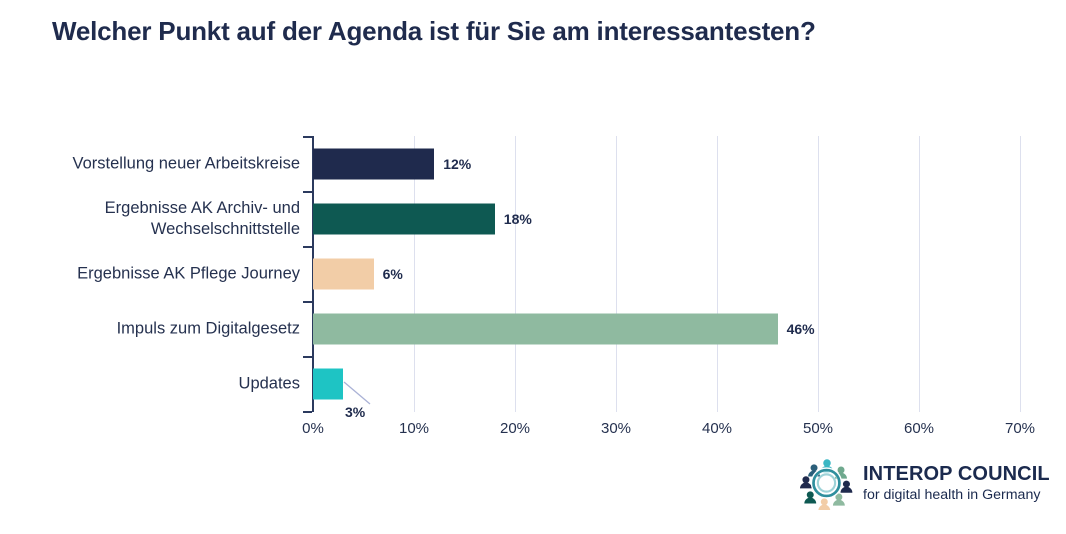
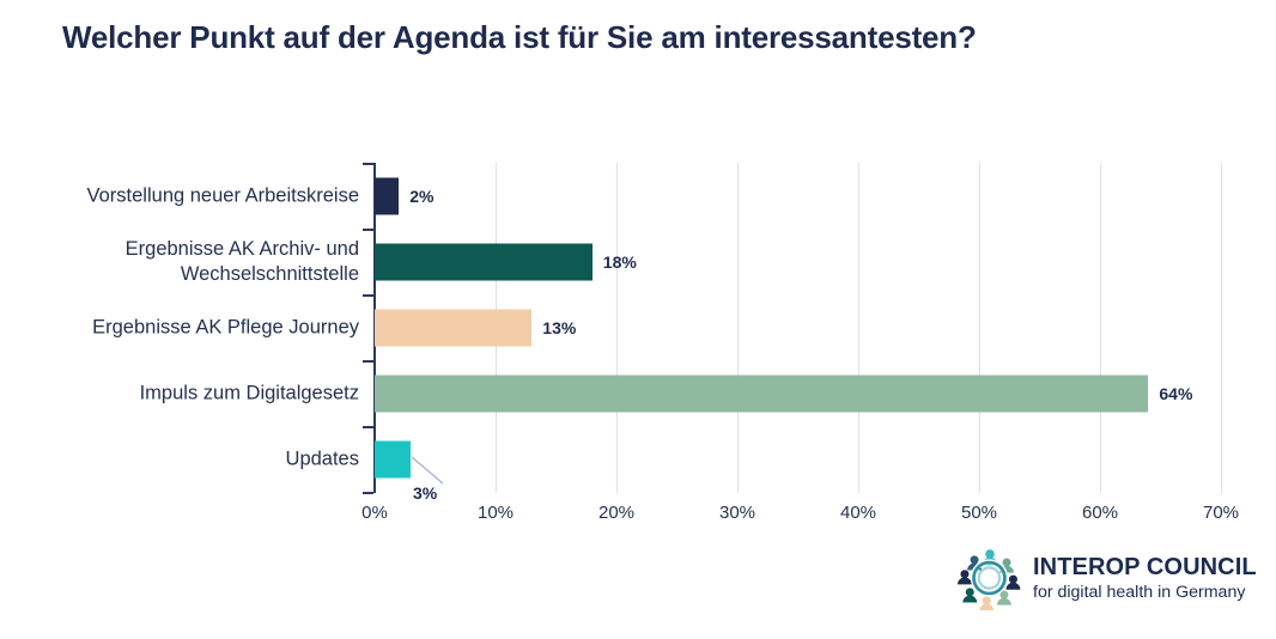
Vorstellung neuer Arbeitskreise: 12% -> 2%
Ergebnisse AK Pflege Journey: 6% -> 13%
Impuls zum Digitalgesetz: 46% -> 64%
